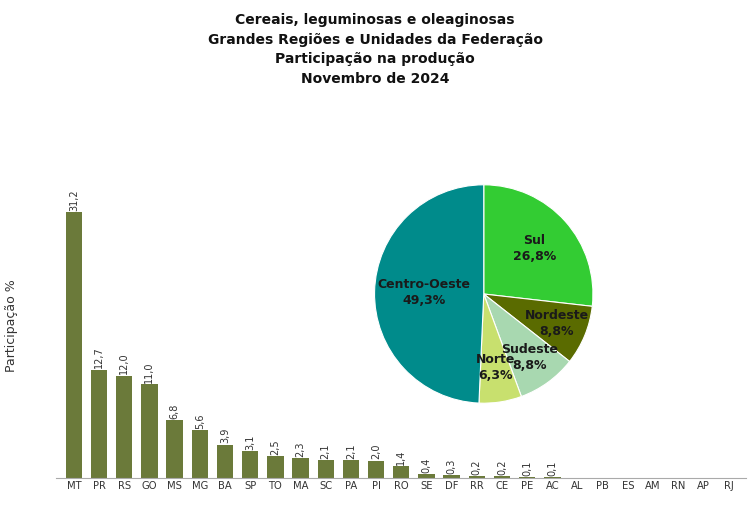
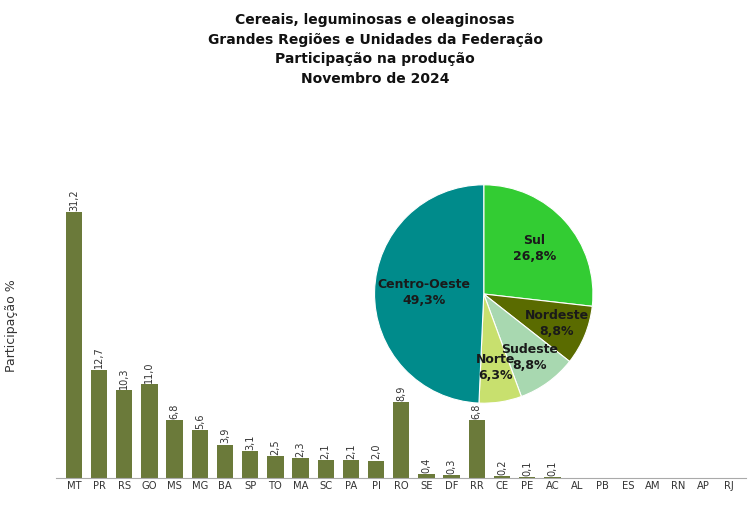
RS: 12,0 -> 10,3
RO: 1,4 -> 8,9
RR: 0,2 -> 6,8
